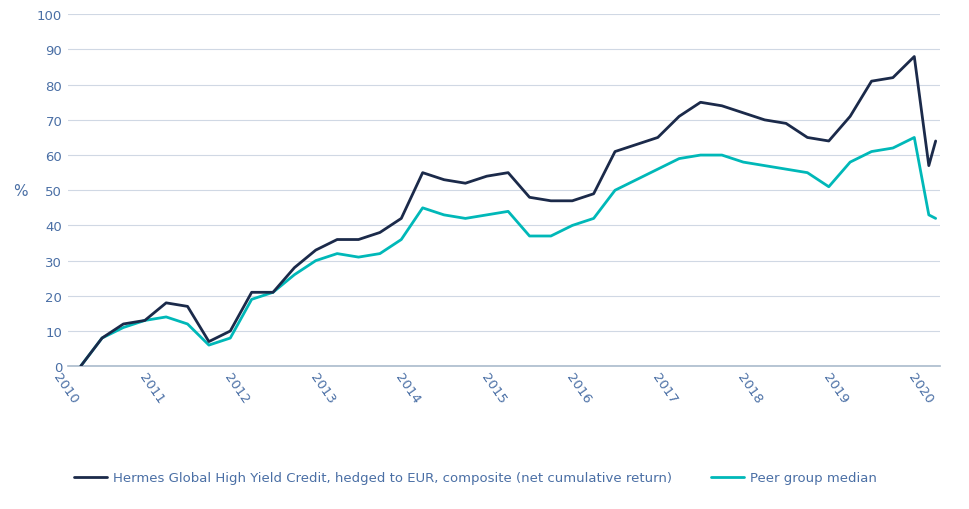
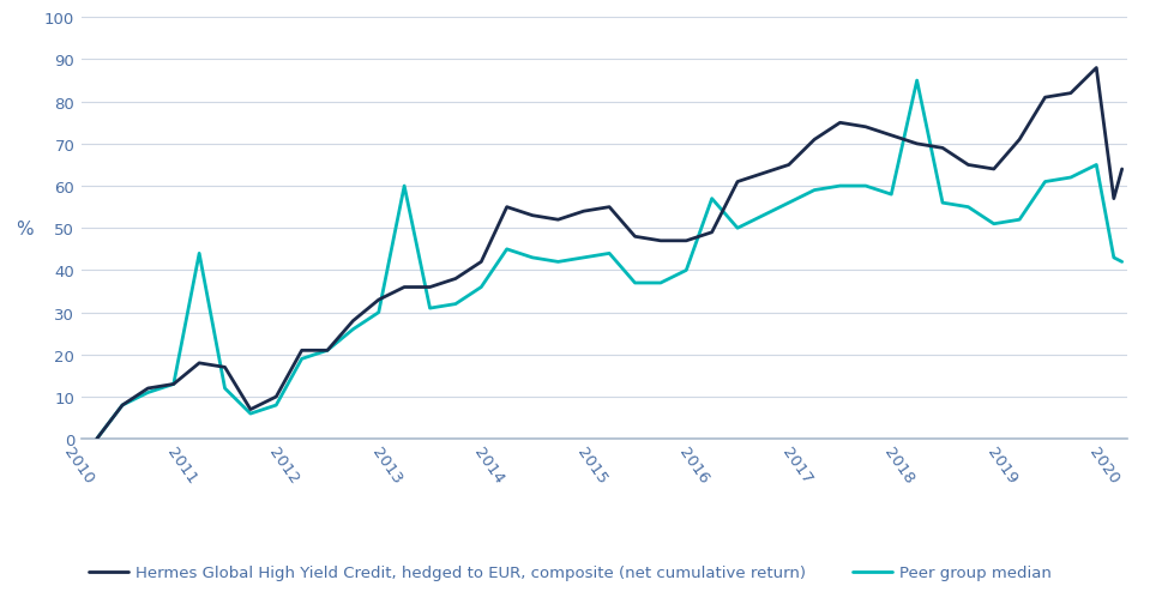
Peer group median/2011: 14 -> 44
Peer group median/2013: 32 -> 60
Peer group median/2016: 42 -> 57
Peer group median/2018: 57 -> 85
Peer group median/2019: 58 -> 52
